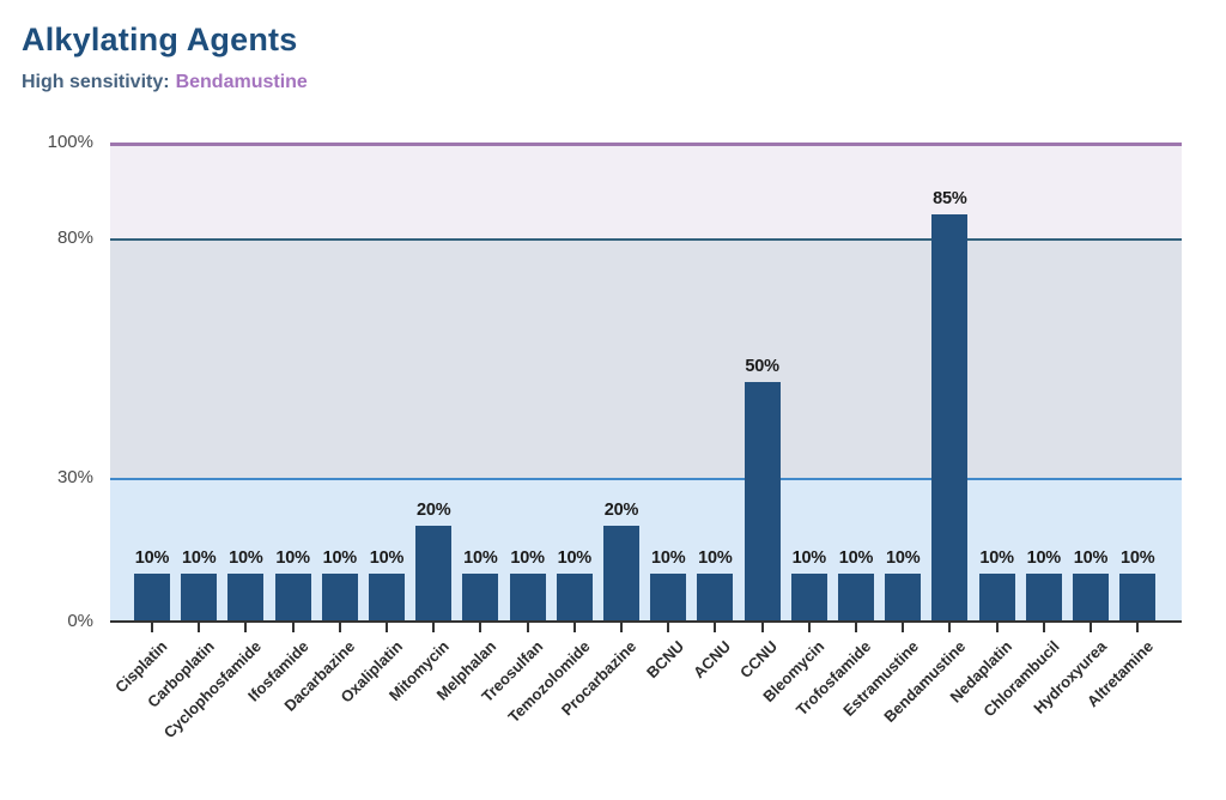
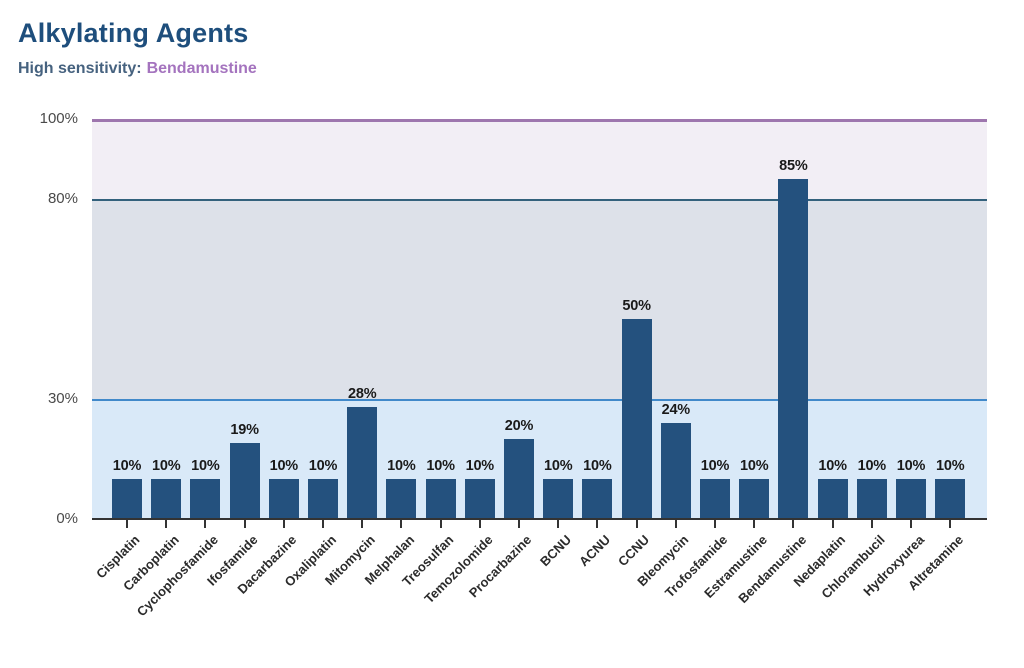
Ifosfamide: 10% -> 19%
Mitomycin: 20% -> 28%
Bleomycin: 10% -> 24%
